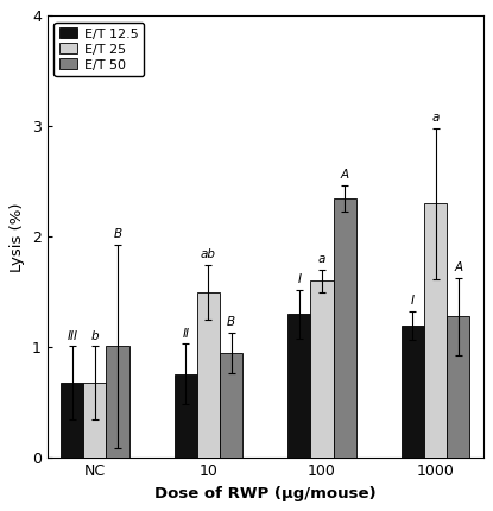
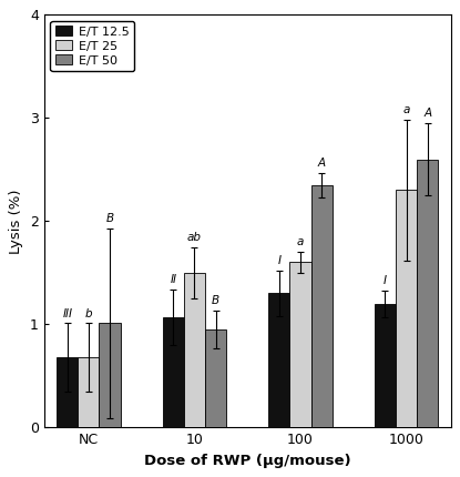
E/T 12.5/10: 0.76 -> 1.07
E/T 50/1000: 1.28 -> 2.60
